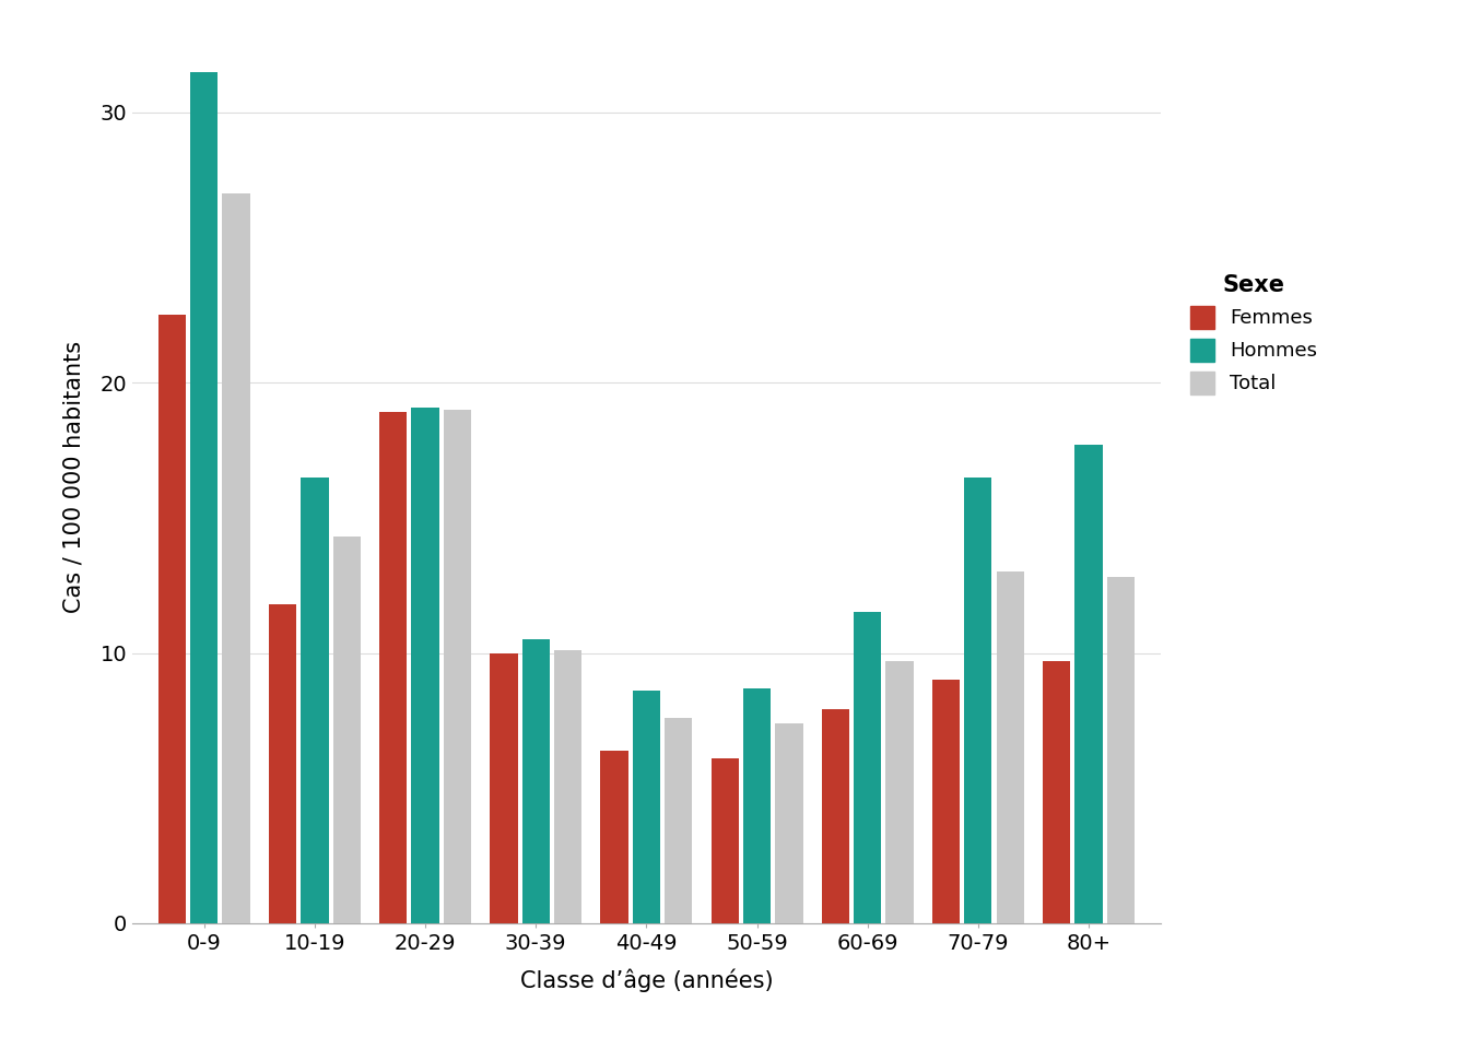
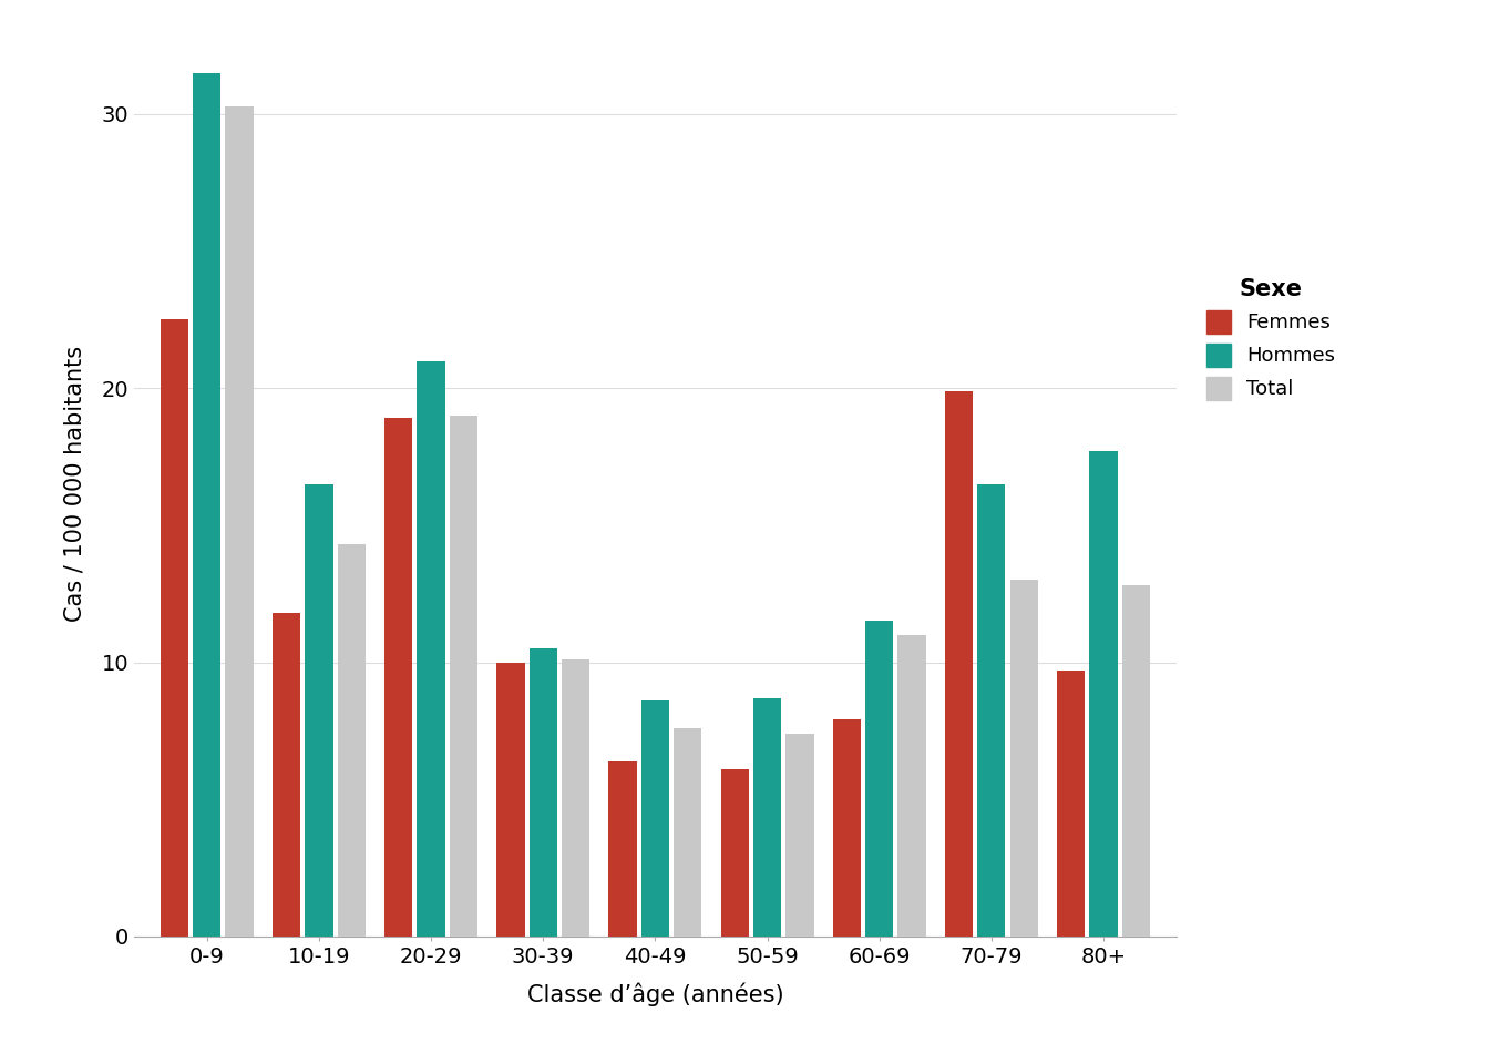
Total/0-9: 27.0 -> 30.3
Hommes/20-29: 19.1 -> 21.0
Total/60-69: 9.7 -> 11.0
Femmes/70-79: 9.0 -> 19.9
